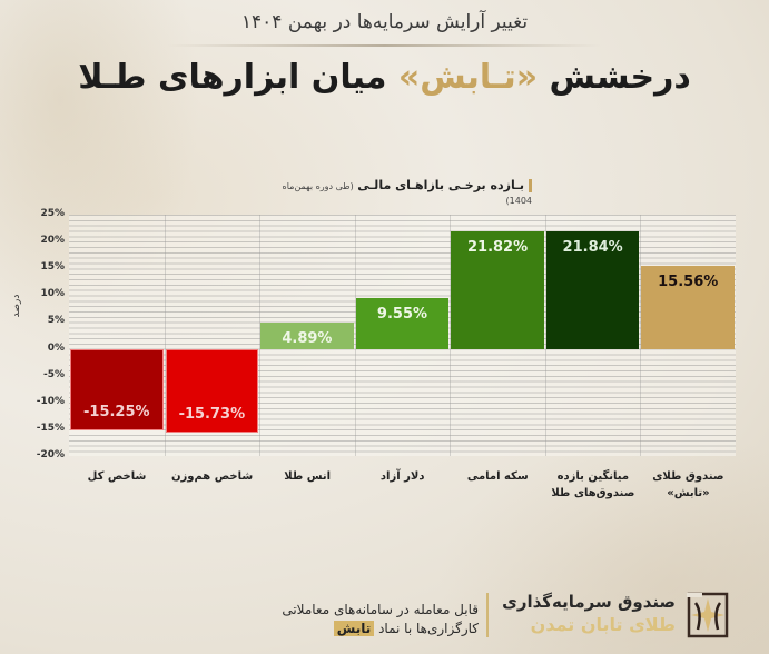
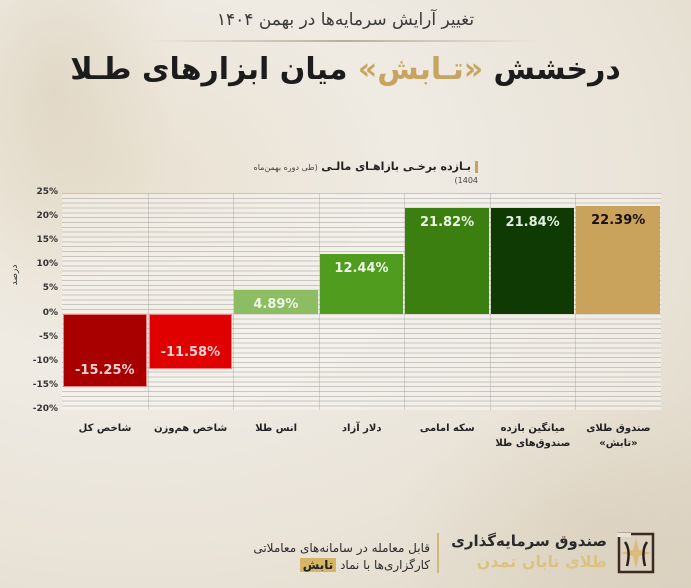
شاخص هم‌وزن: -15.73% -> -11.58%
دلار آزاد: 9.55% -> 12.44%
صندوق طلای «تابش»: 15.56% -> 22.39%
